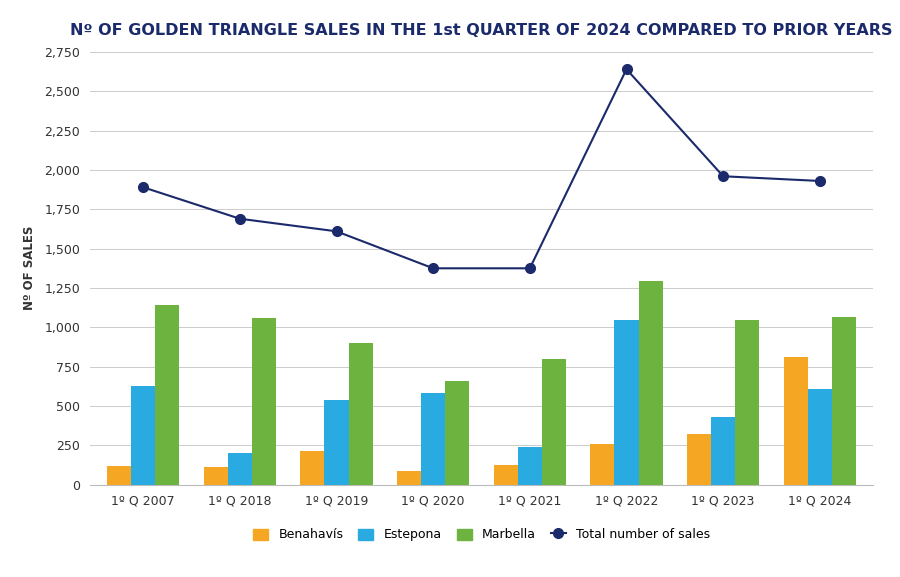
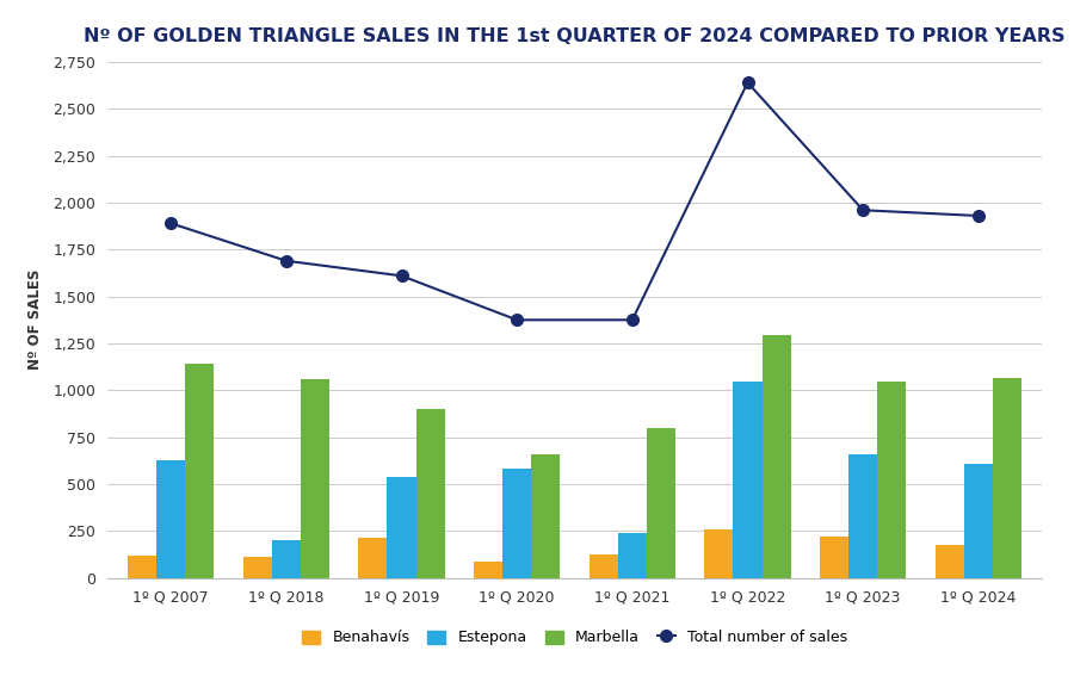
Benahavís/1º Q 2023: 320 -> 220
Estepona/1º Q 2023: 430 -> 660
Benahavís/1º Q 2024: 810 -> 180
